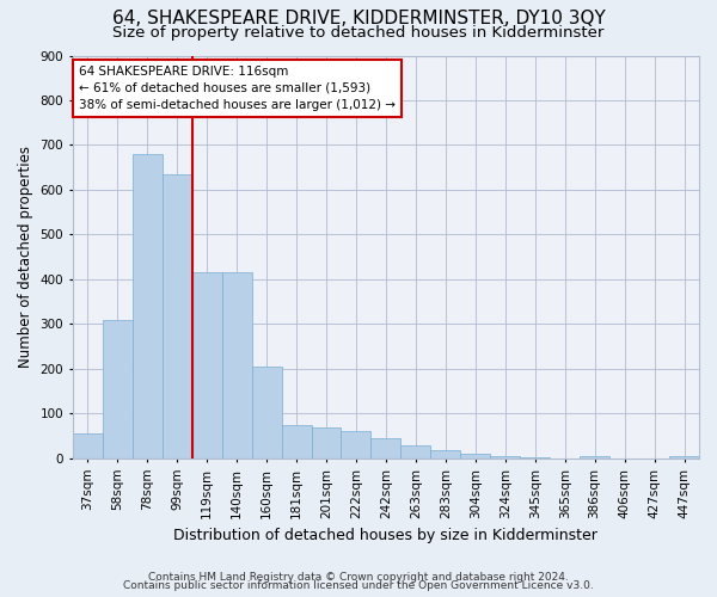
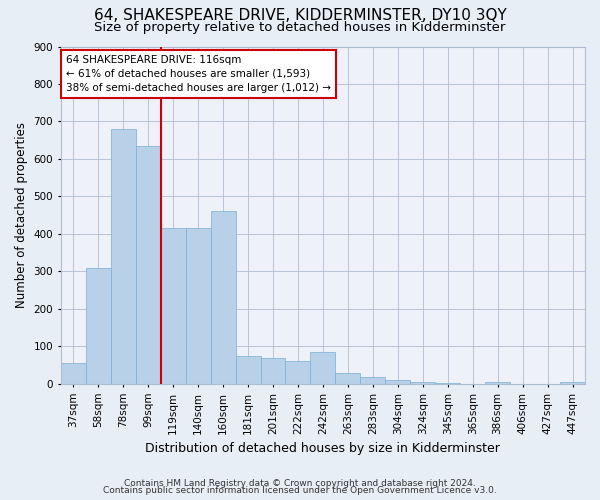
160sqm: 205 -> 460
242sqm: 45 -> 85
